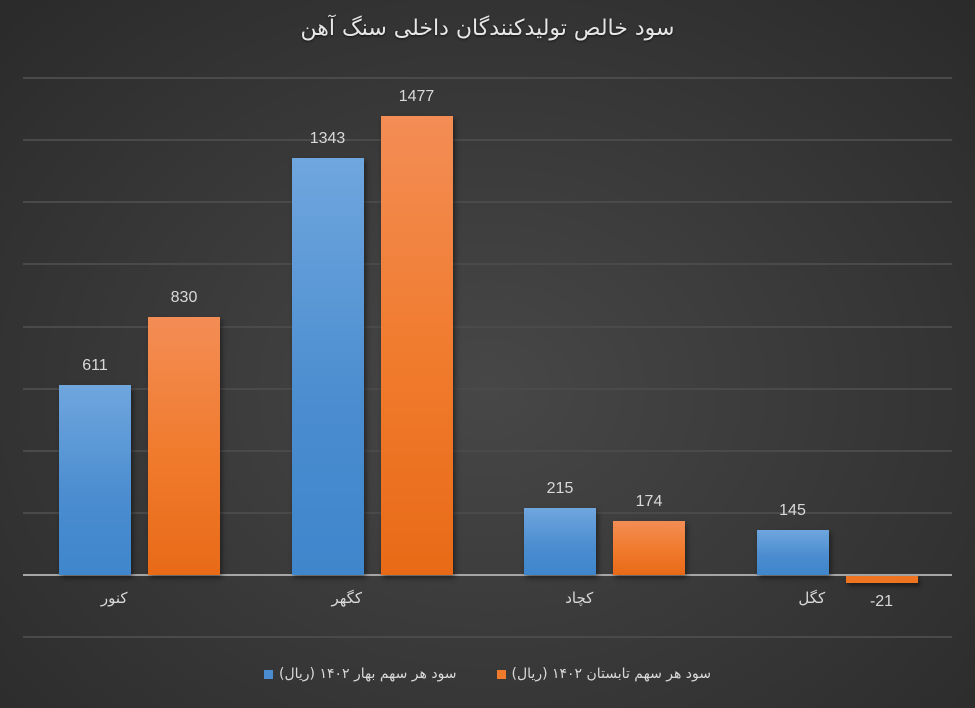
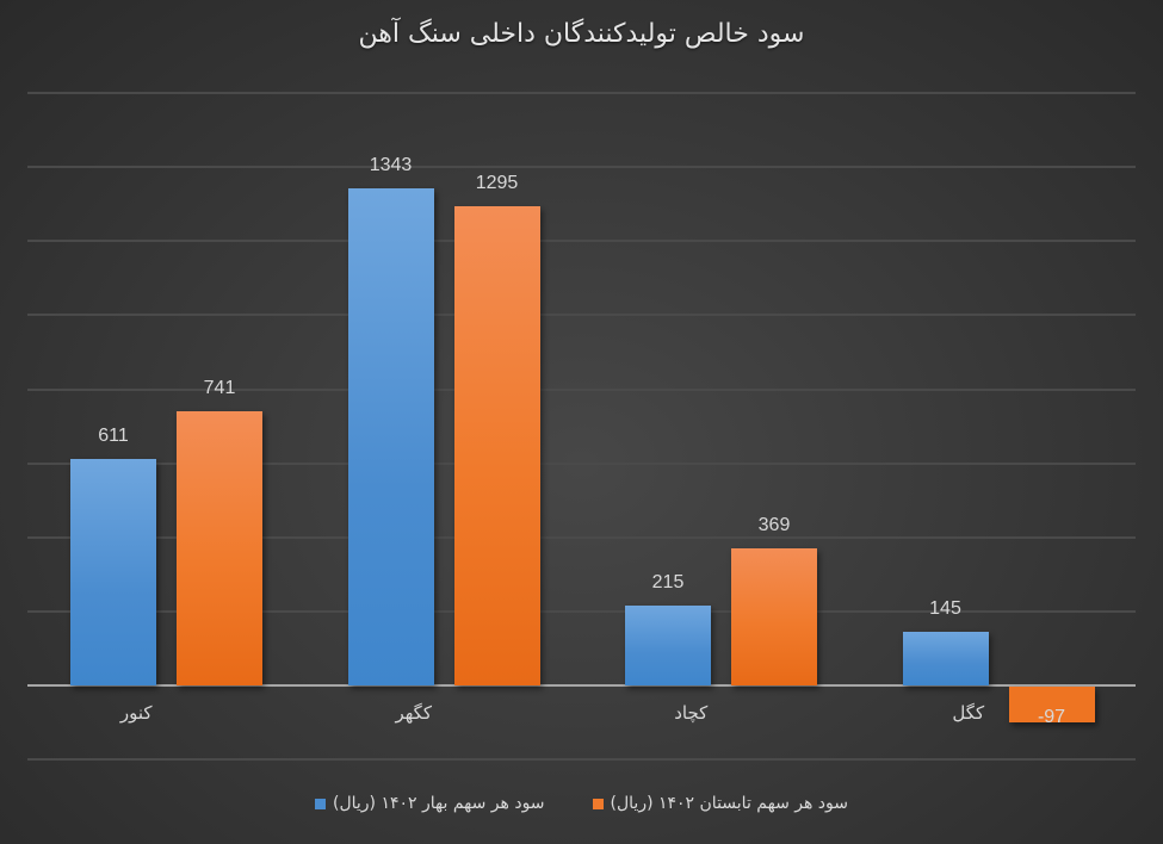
سود هر سهم تابستان ۱۴۰۲ (ریال)/کنور: 830 -> 741
سود هر سهم تابستان ۱۴۰۲ (ریال)/کگهر: 1477 -> 1295
سود هر سهم تابستان ۱۴۰۲ (ریال)/کچاد: 174 -> 369
سود هر سهم تابستان ۱۴۰۲ (ریال)/کگل: -21 -> -97
